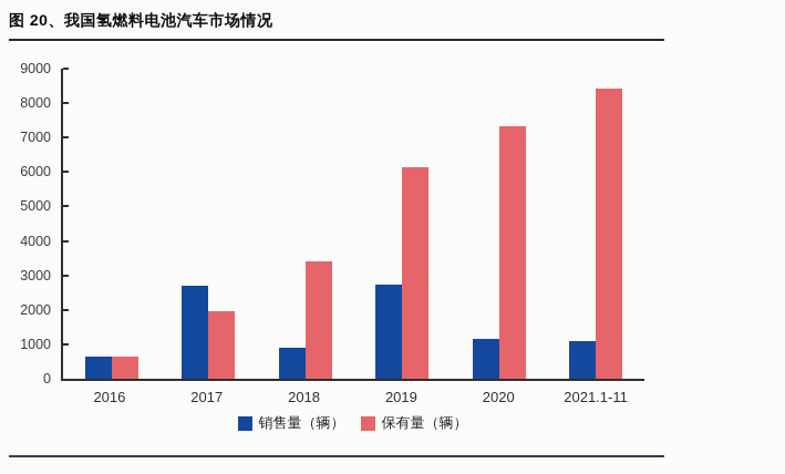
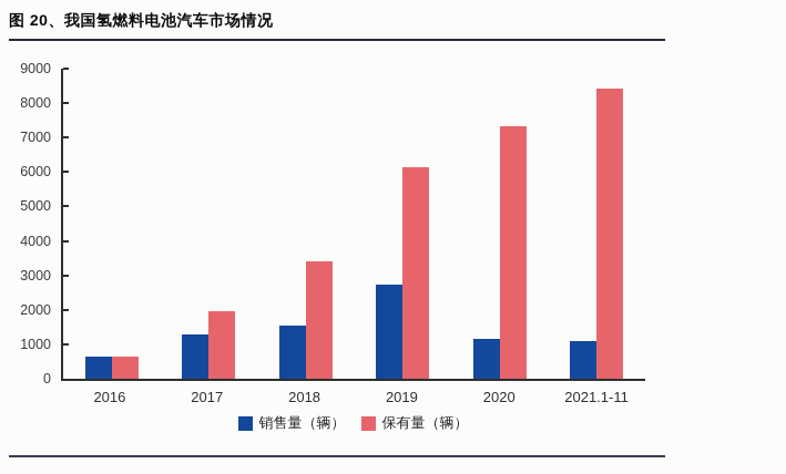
销售量（辆）/2017: 2700 -> 1300
销售量（辆）/2018: 900 -> 1500
